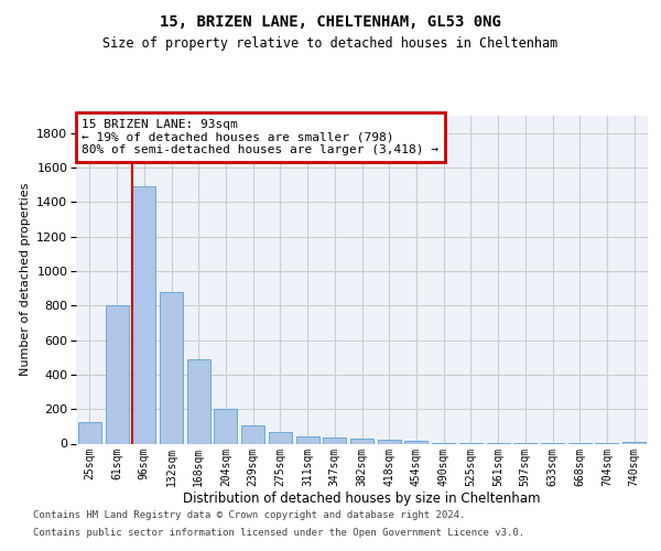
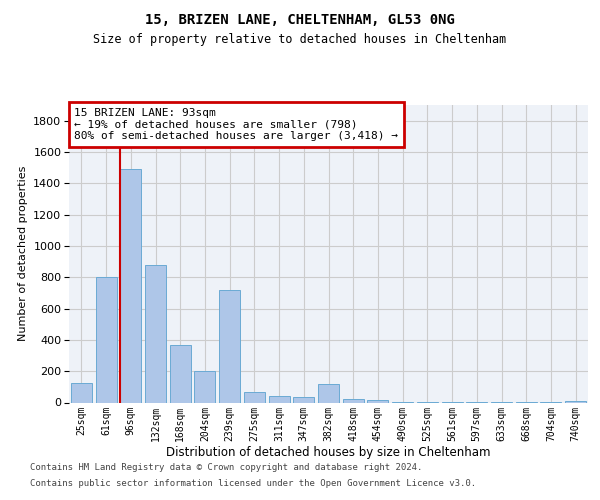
168sqm: 490 -> 370
239sqm: 100 -> 720
382sqm: 30 -> 120
